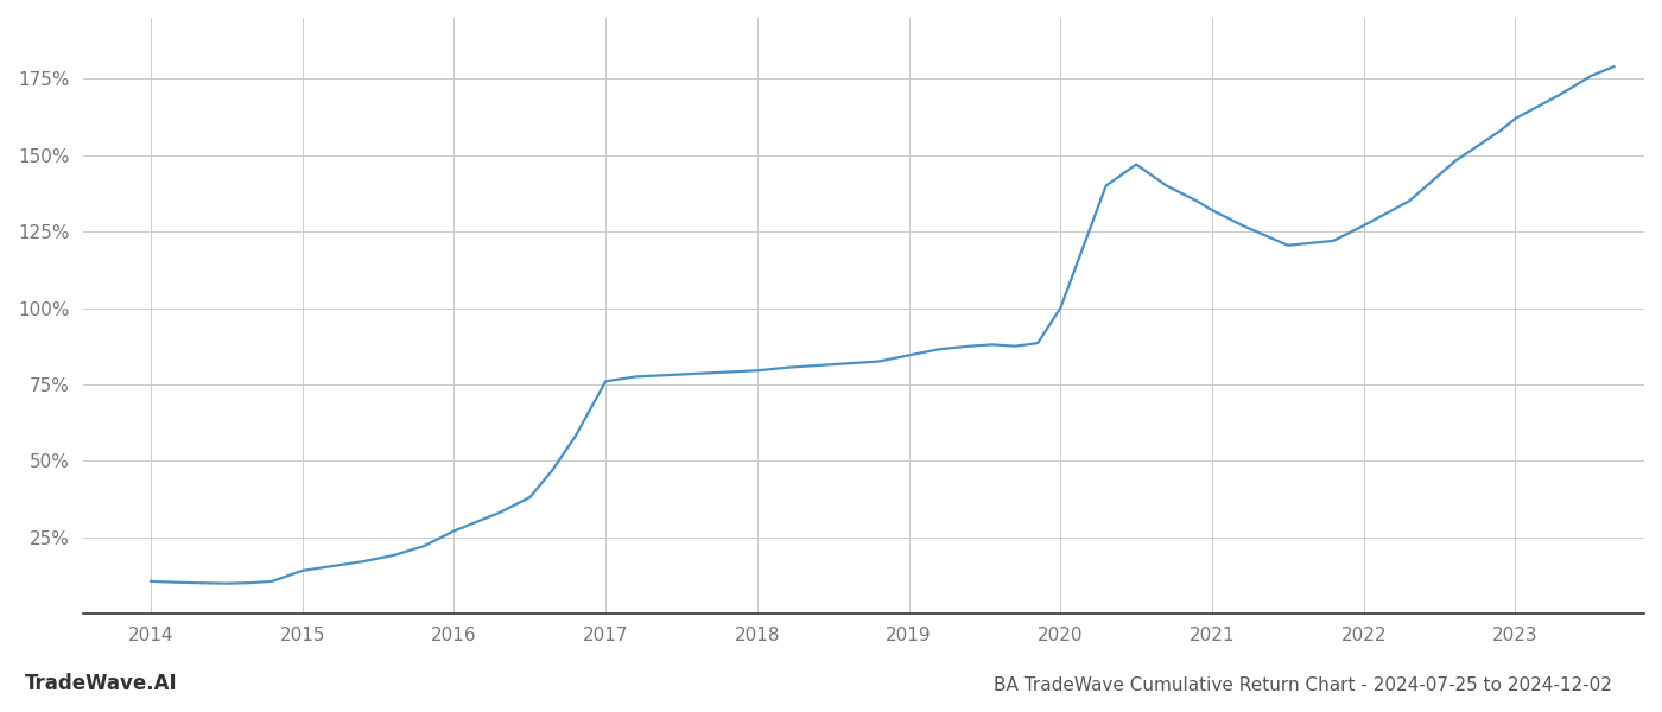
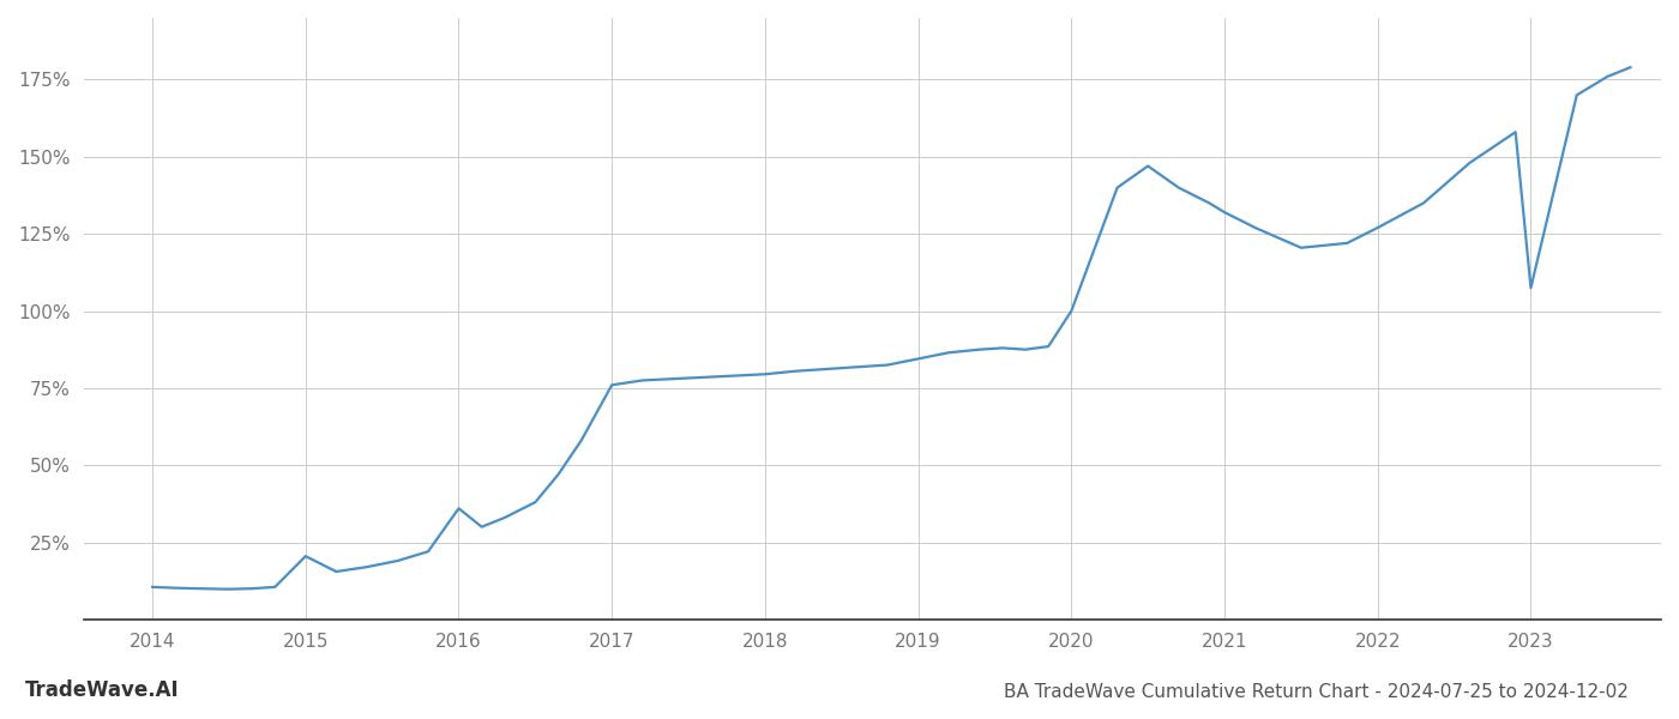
2015: 14.0% -> 20.5%
2016: 27.0% -> 36.0%
2023: 162.0% -> 107.5%
